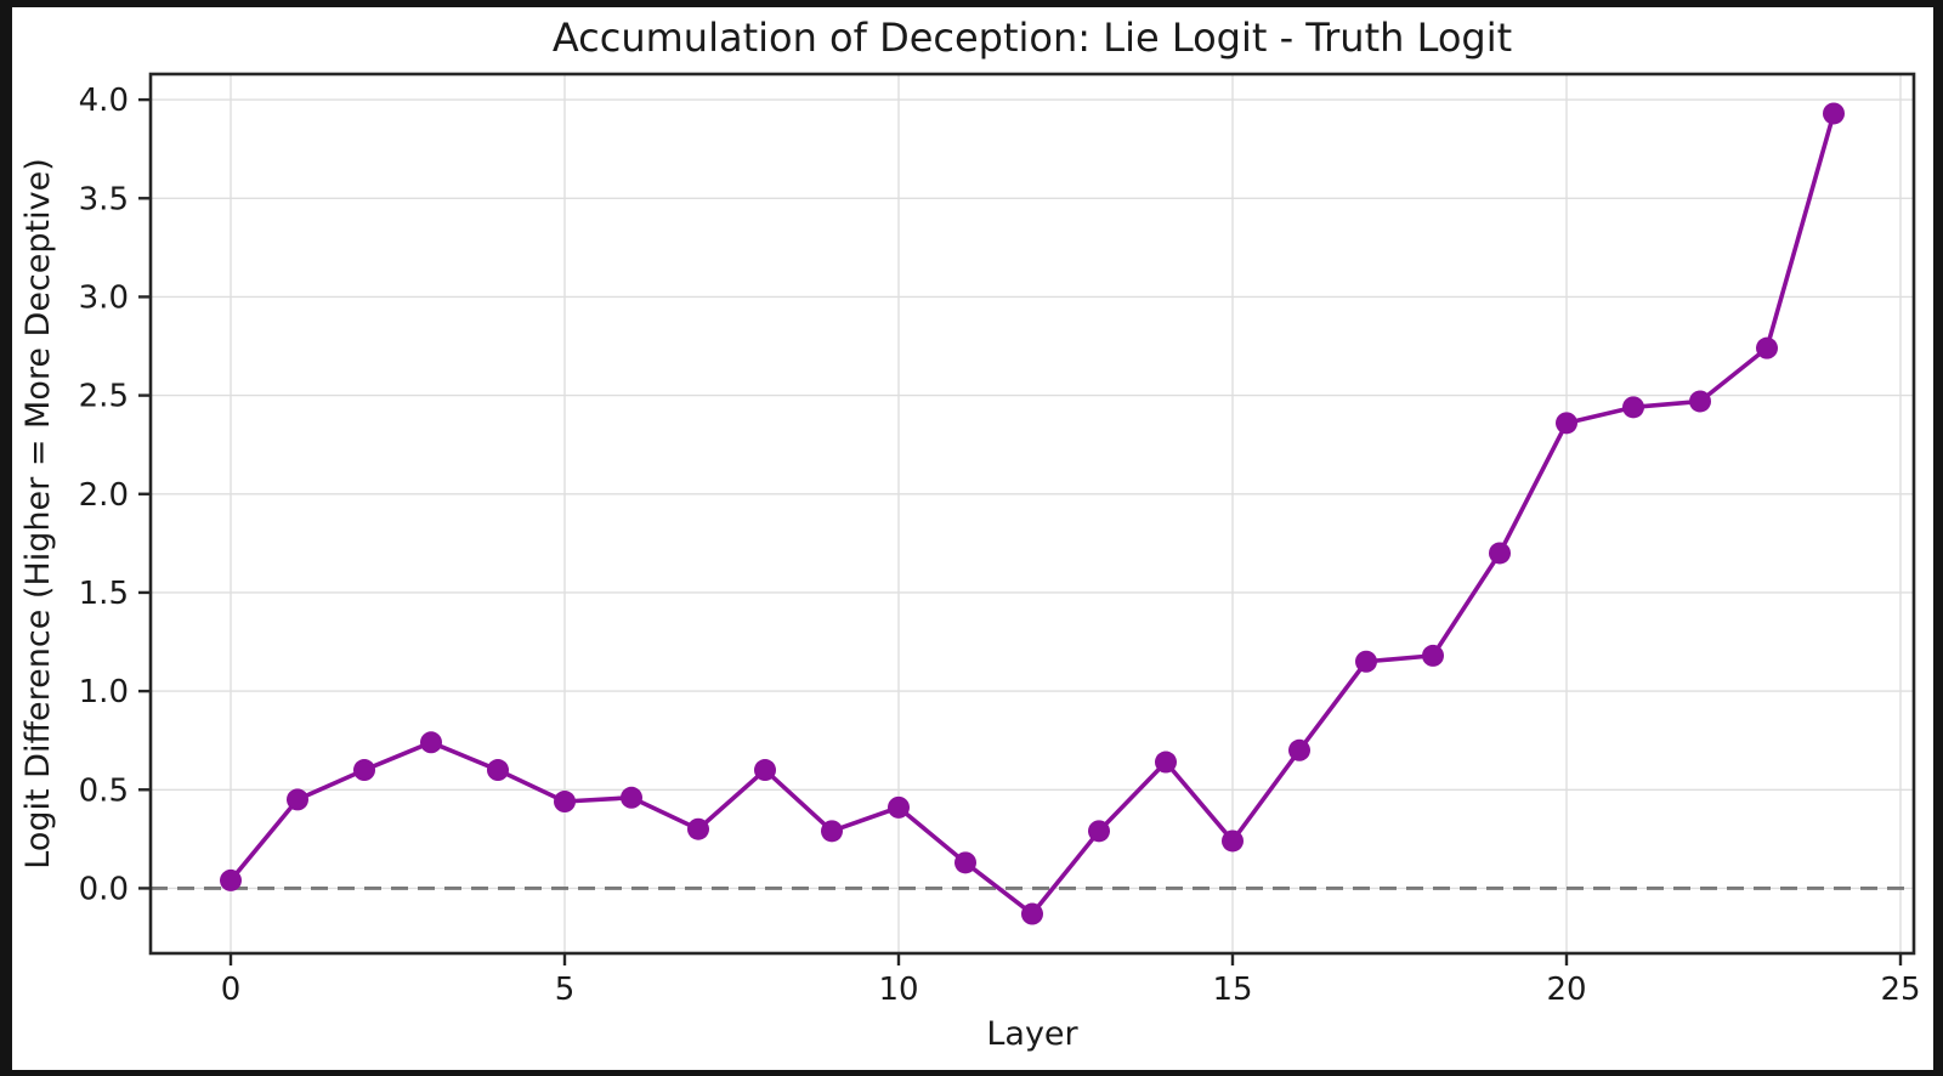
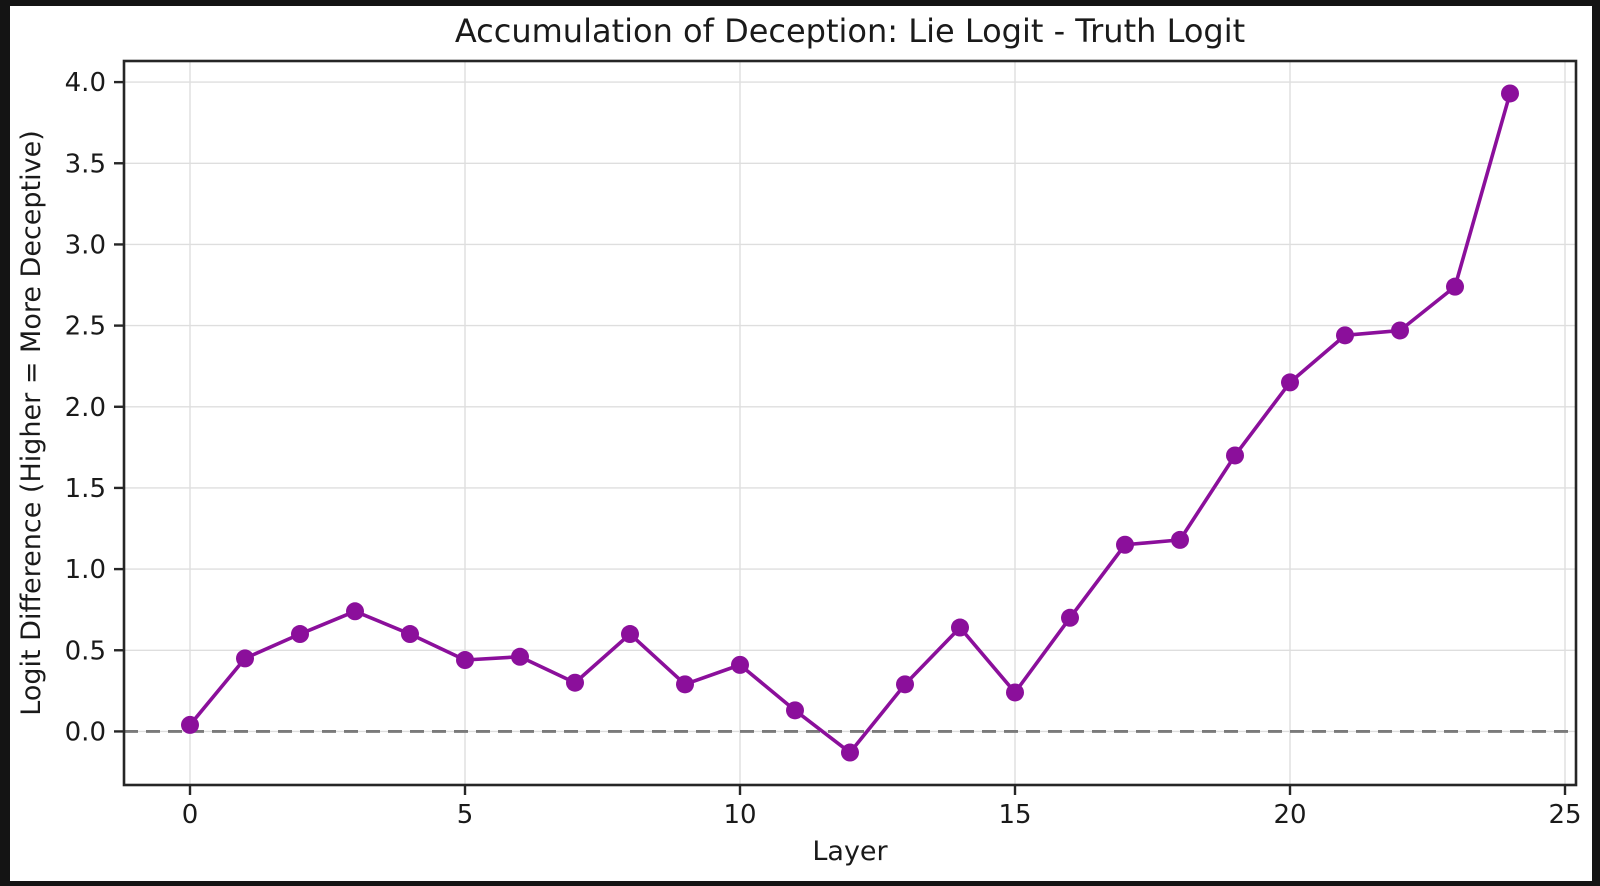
20: 2.36 -> 2.15
